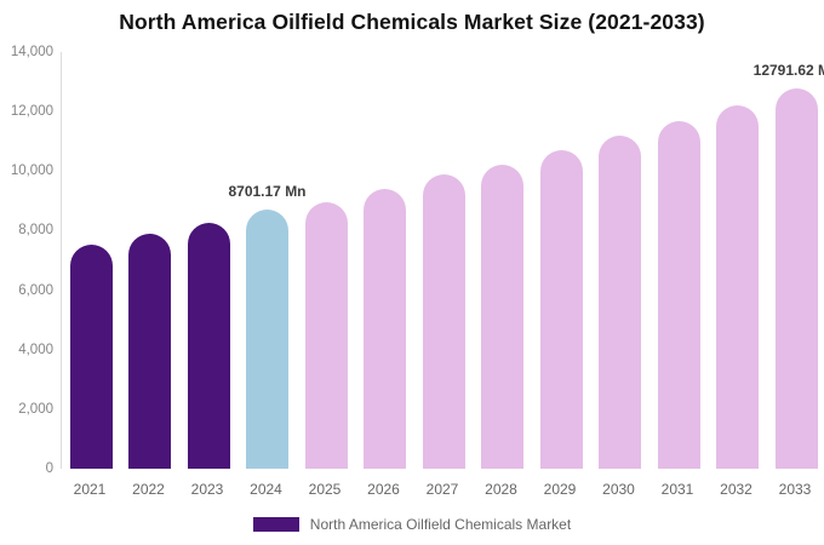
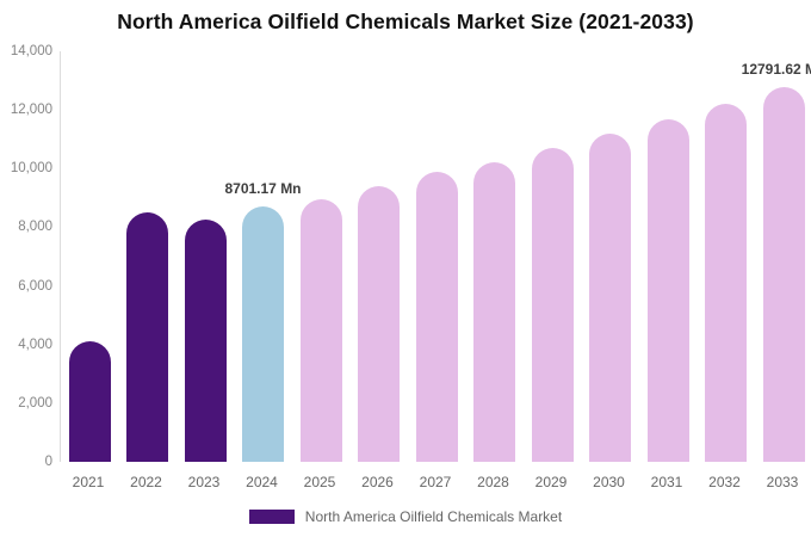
2021: 7600 -> 4100
2022: 7900 -> 8500
